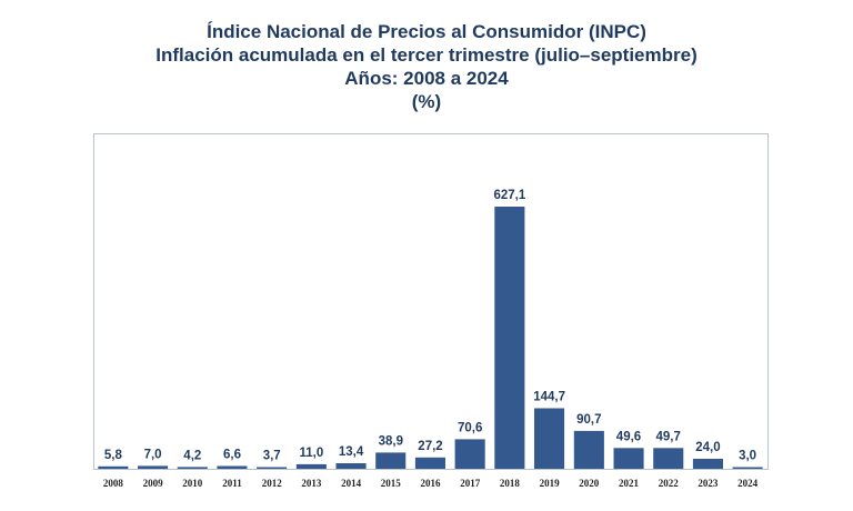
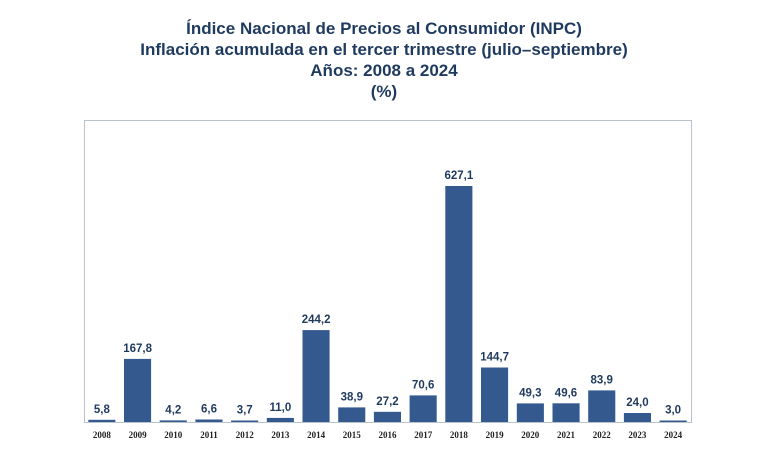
2009: 7,0 -> 167,8
2014: 13,4 -> 244,2
2020: 90,7 -> 49,3
2022: 49,7 -> 83,9
